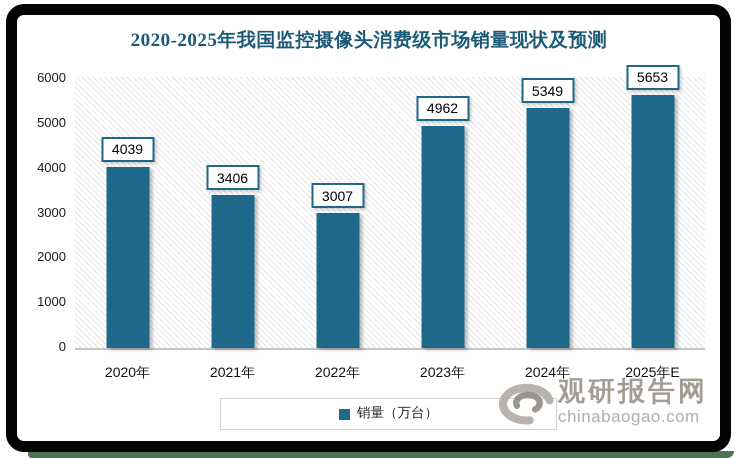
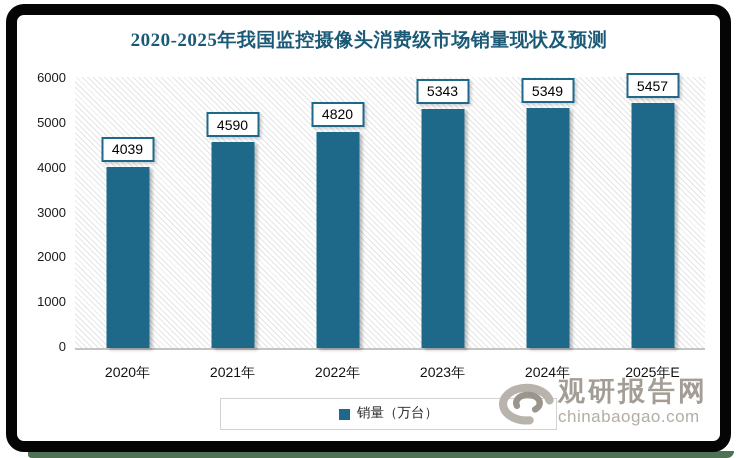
2021年: 3406 -> 4590
2022年: 3007 -> 4820
2023年: 4962 -> 5343
2025年E: 5653 -> 5457
